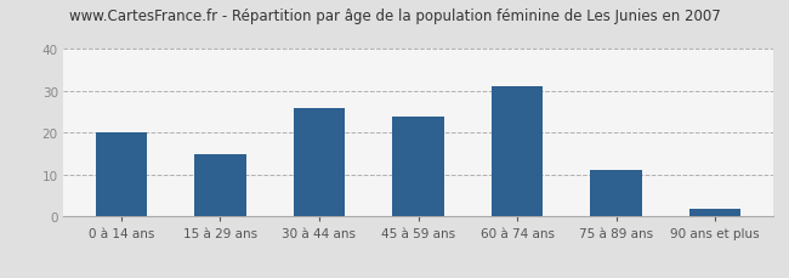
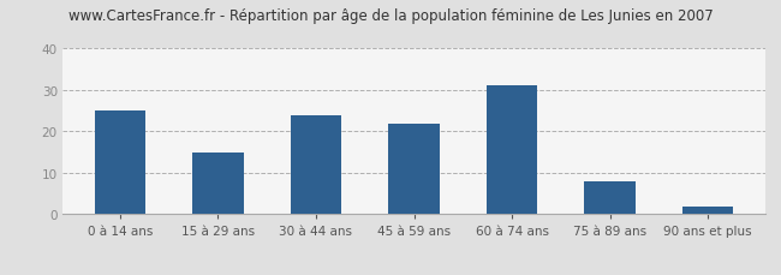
0 à 14 ans: 20 -> 25
30 à 44 ans: 26 -> 24
45 à 59 ans: 24 -> 22
75 à 89 ans: 11 -> 8
